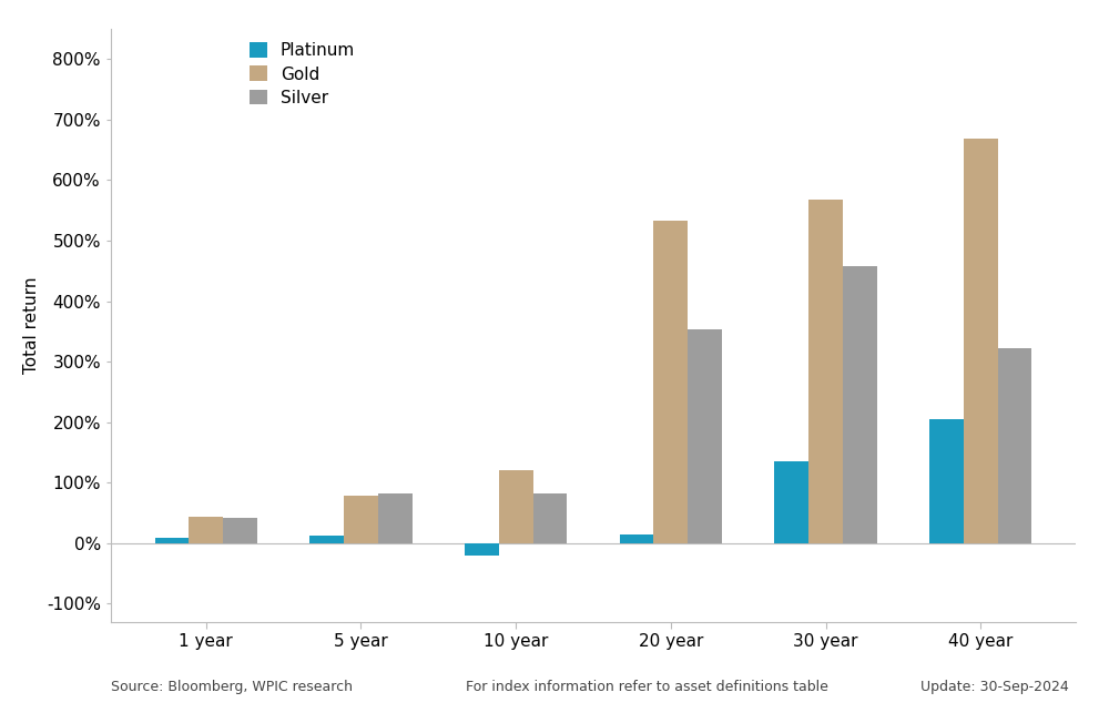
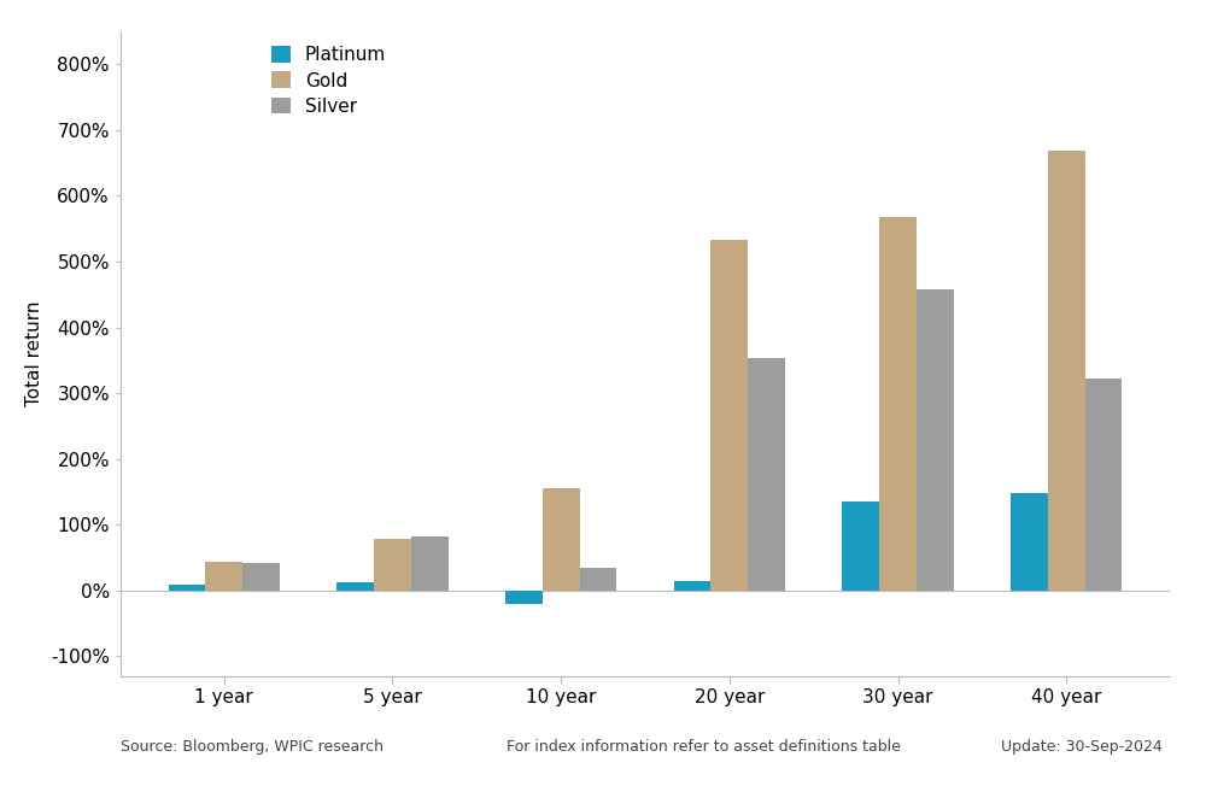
Gold/10 year: 120% -> 156%
Silver/10 year: 82% -> 34%
Platinum/40 year: 205% -> 148%
